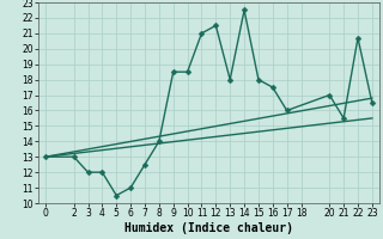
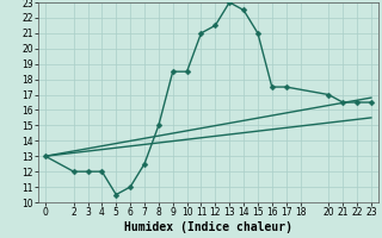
2: 13.0 -> 12.0
8: 14.0 -> 15.0
13: 18.0 -> 23.0
15: 18.0 -> 21.0
17: 16.0 -> 17.5
21: 15.5 -> 16.5
22: 20.7 -> 16.5
